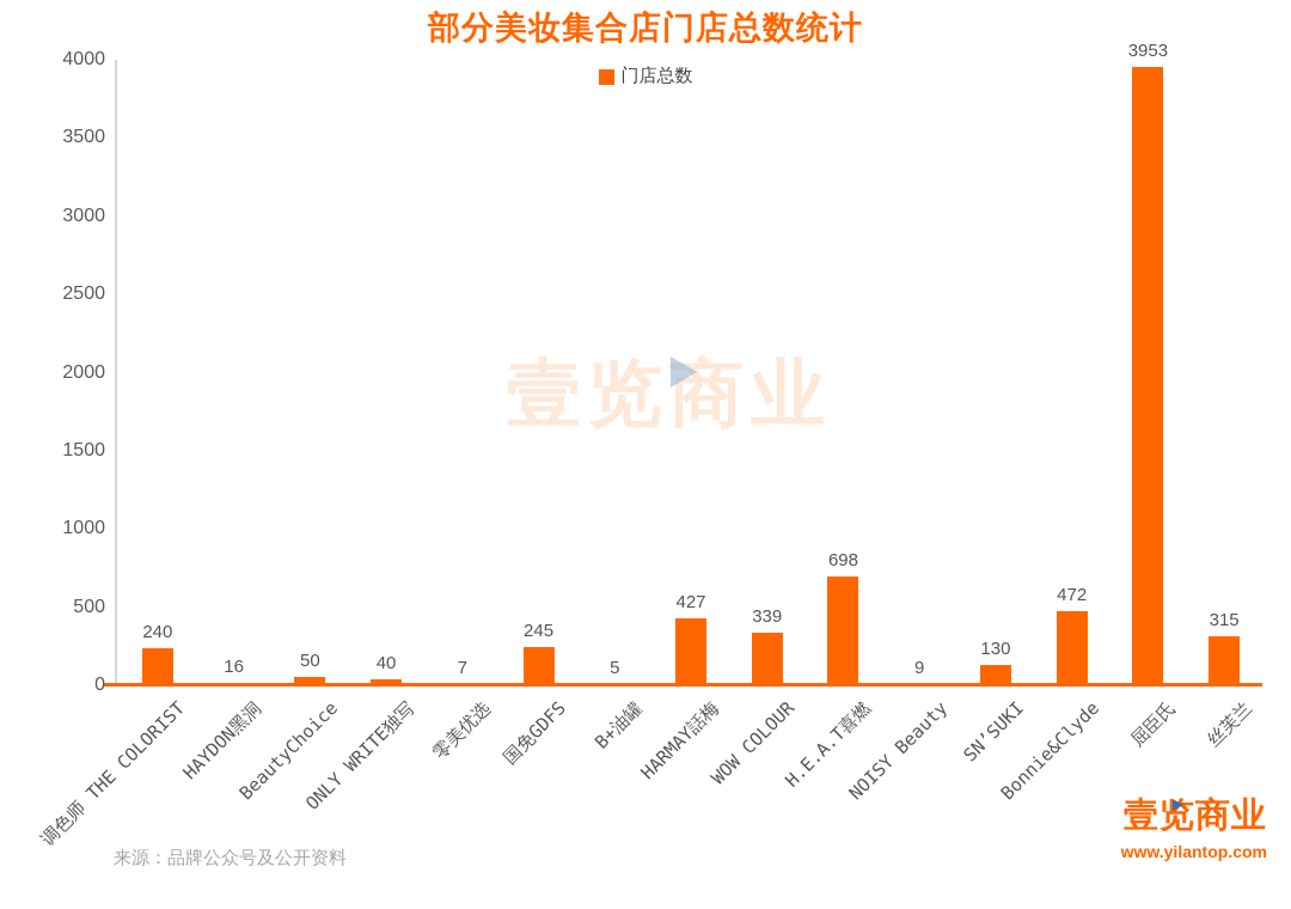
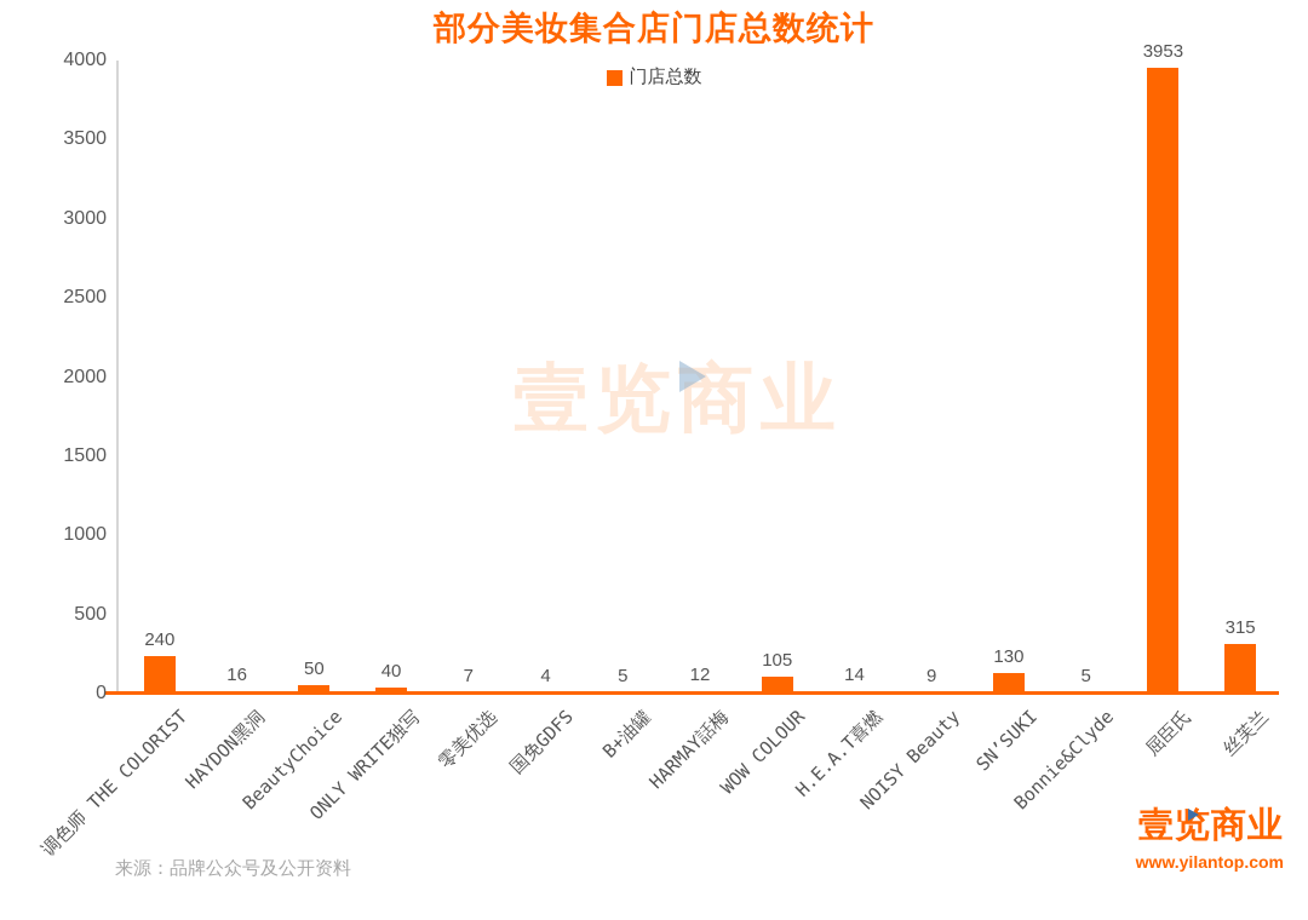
国免GDFS: 245 -> 4
HARMAY話梅: 427 -> 12
WOW COLOUR: 339 -> 105
H.E.A.T喜燃: 698 -> 14
Bonnie&Clyde: 472 -> 5
